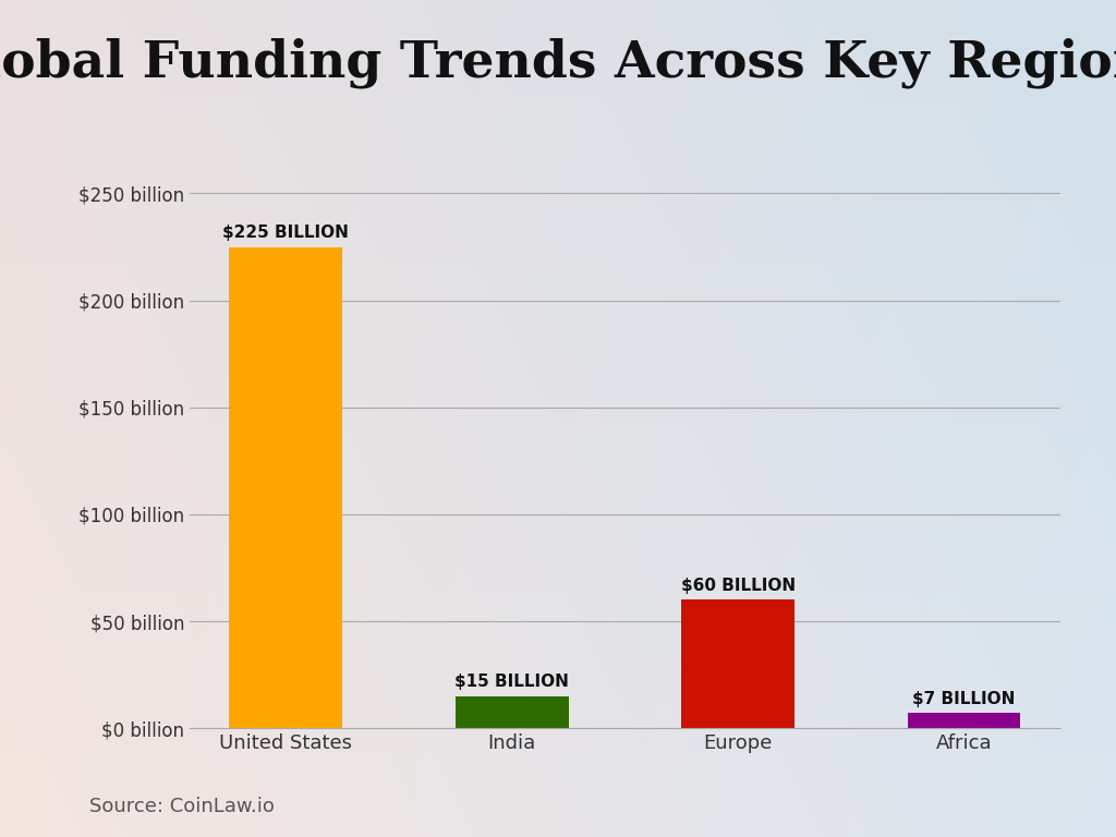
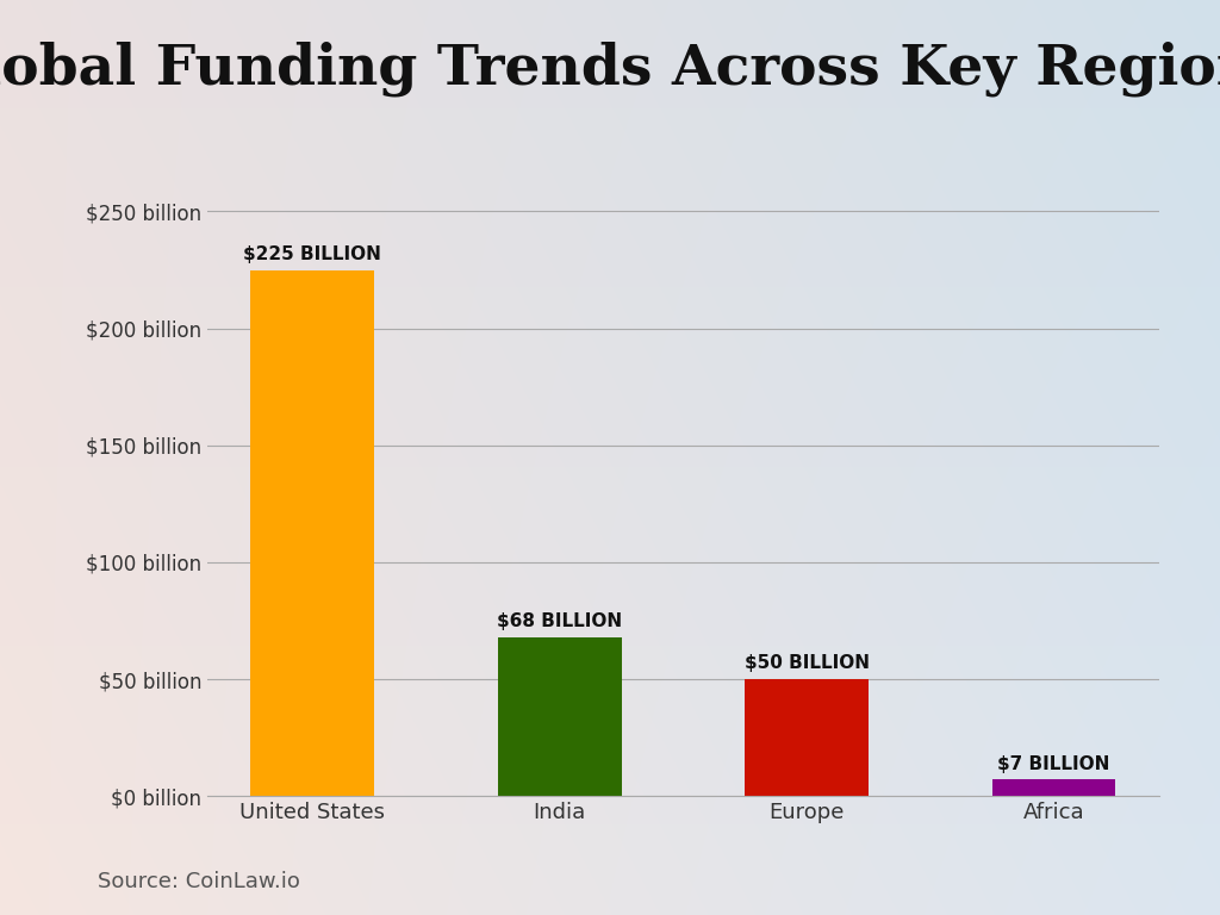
India: $15 -> $68
Europe: $60 -> $50
